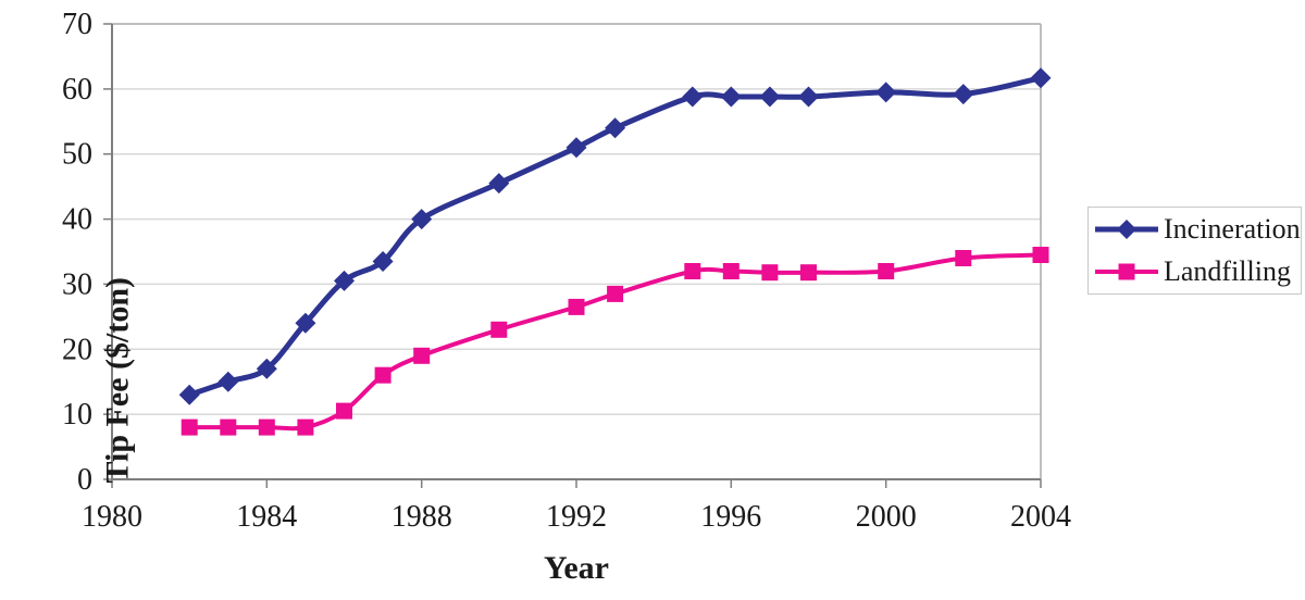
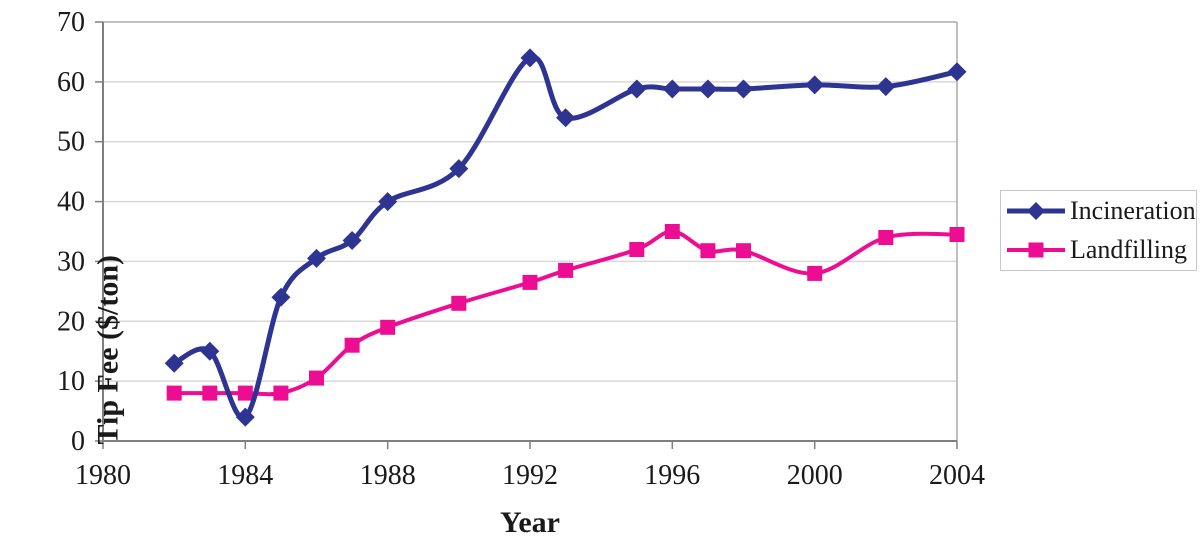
Incineration/1984: 17 -> 4
Incineration/1992: 51 -> 64
Landfilling/1996: 32 -> 35
Landfilling/2000: 32 -> 28
